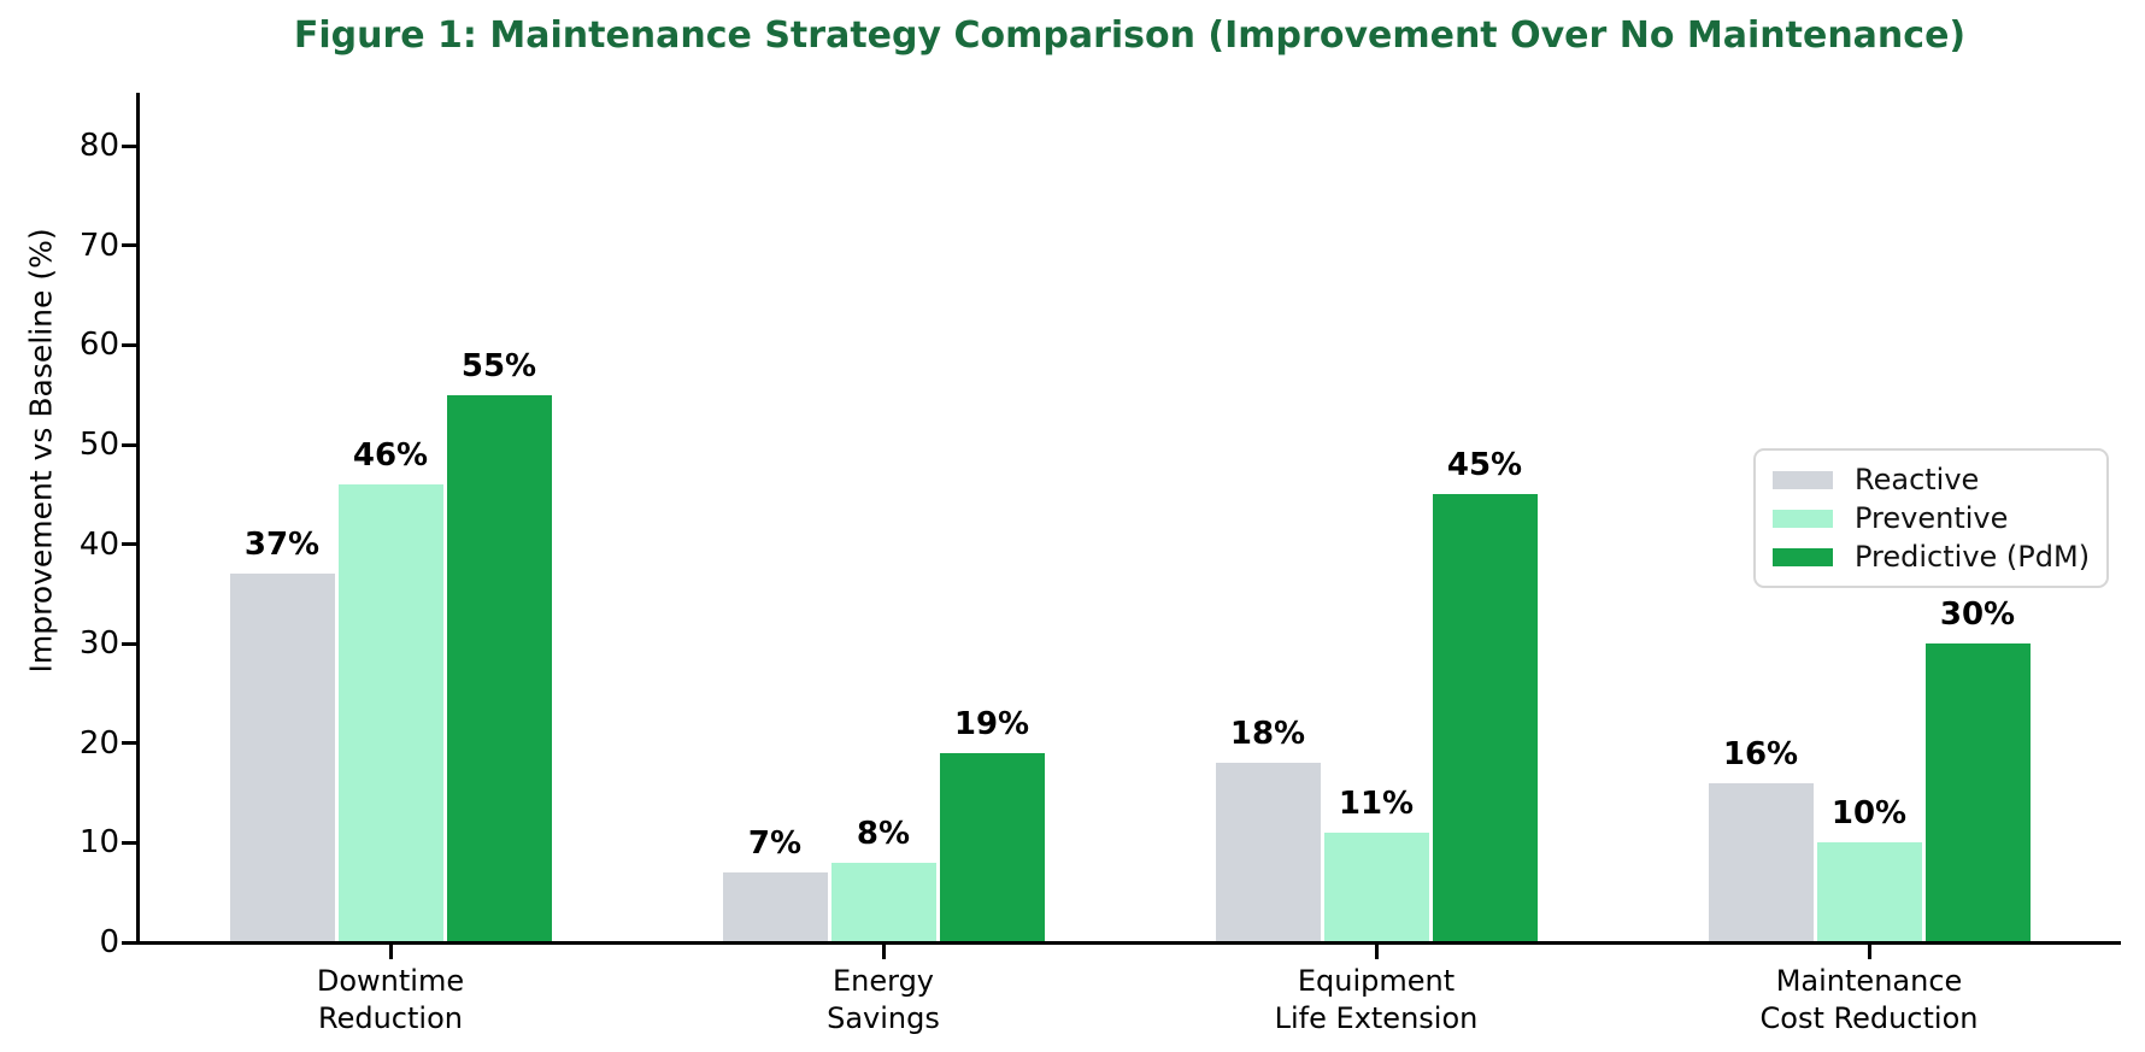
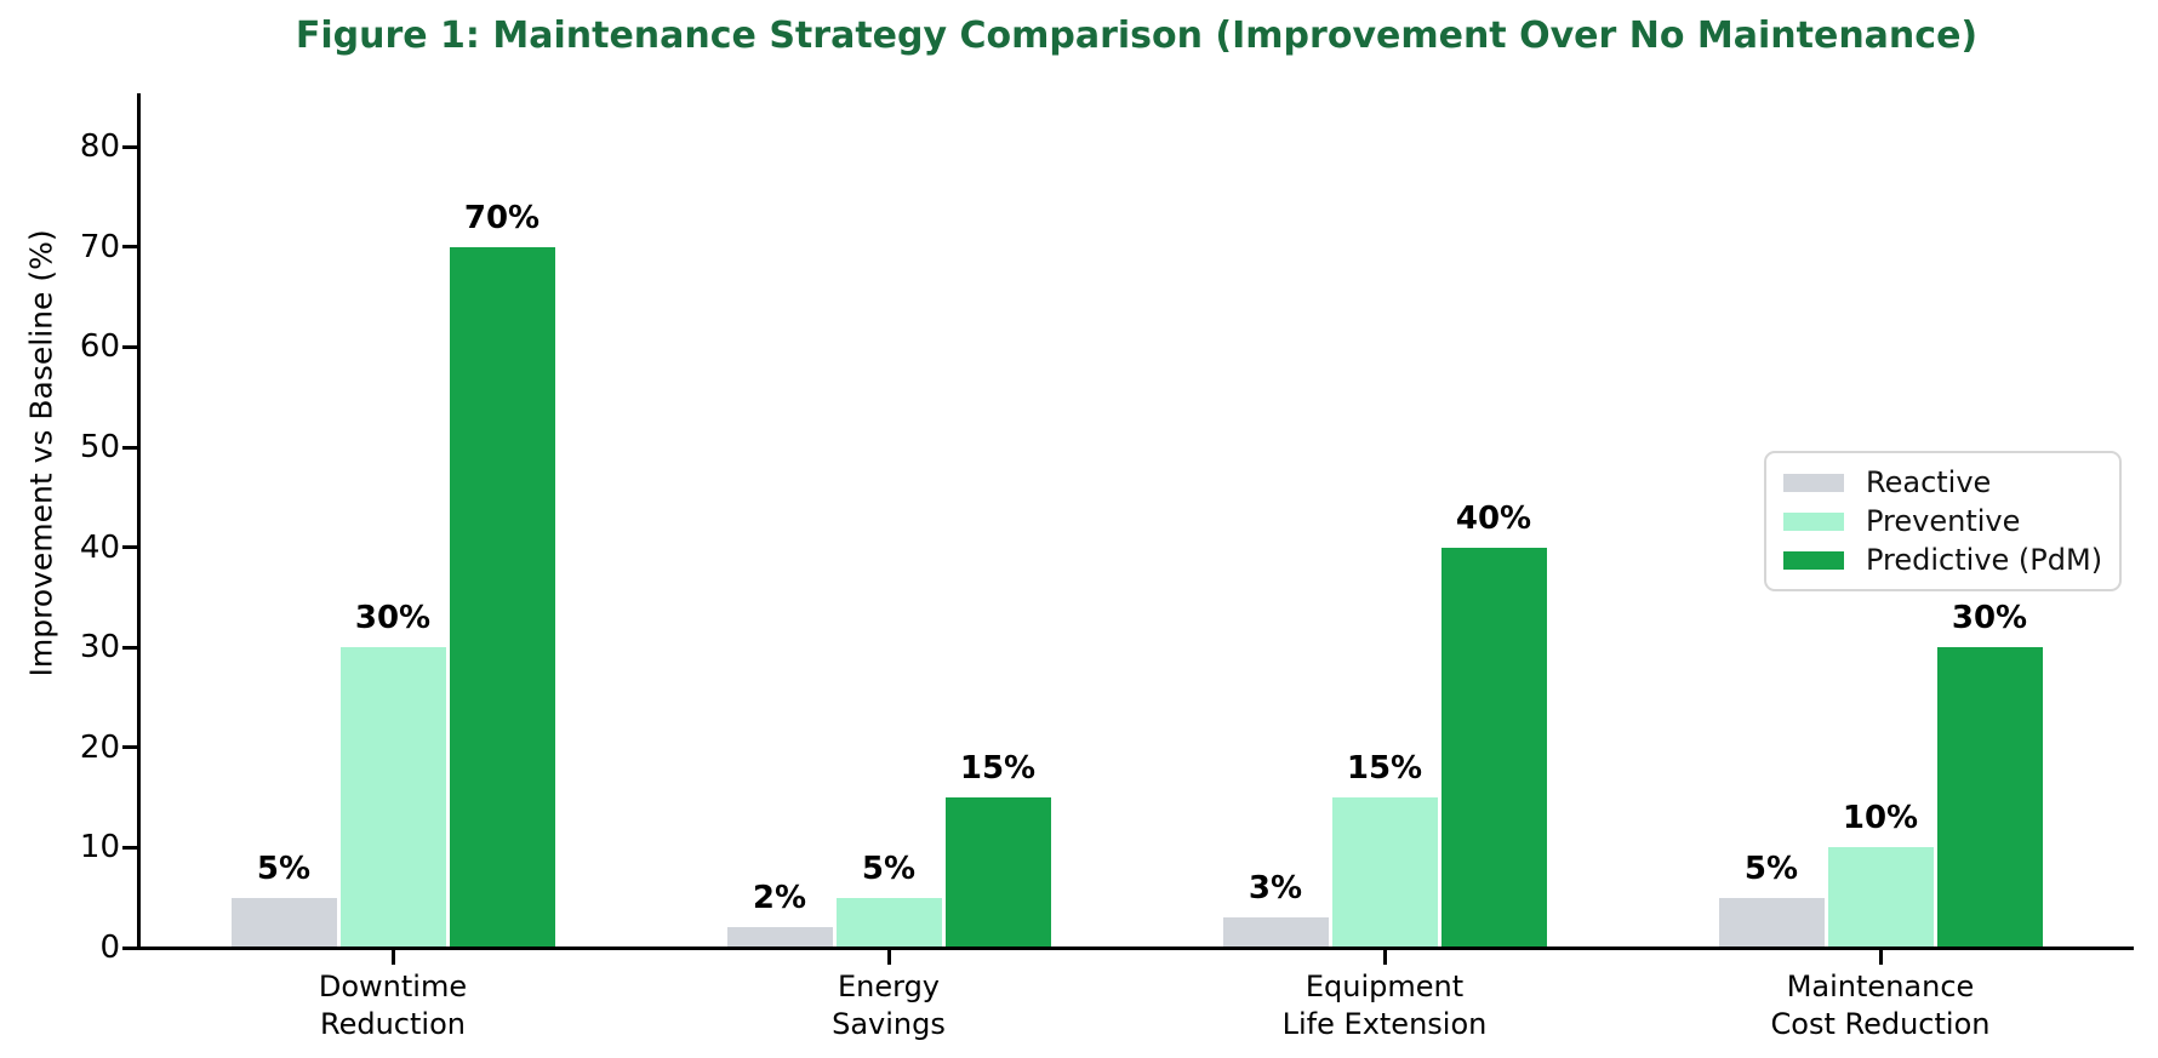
Reactive/Downtime Reduction: 37% -> 5%
Preventive/Downtime Reduction: 46% -> 30%
Predictive (PdM)/Downtime Reduction: 55% -> 70%
Reactive/Energy Savings: 7% -> 2%
Preventive/Energy Savings: 8% -> 5%
Predictive (PdM)/Energy Savings: 19% -> 15%
Reactive/Equipment Life Extension: 18% -> 3%
Preventive/Equipment Life Extension: 11% -> 15%
Predictive (PdM)/Equipment Life Extension: 45% -> 40%
Reactive/Maintenance Cost Reduction: 16% -> 5%
